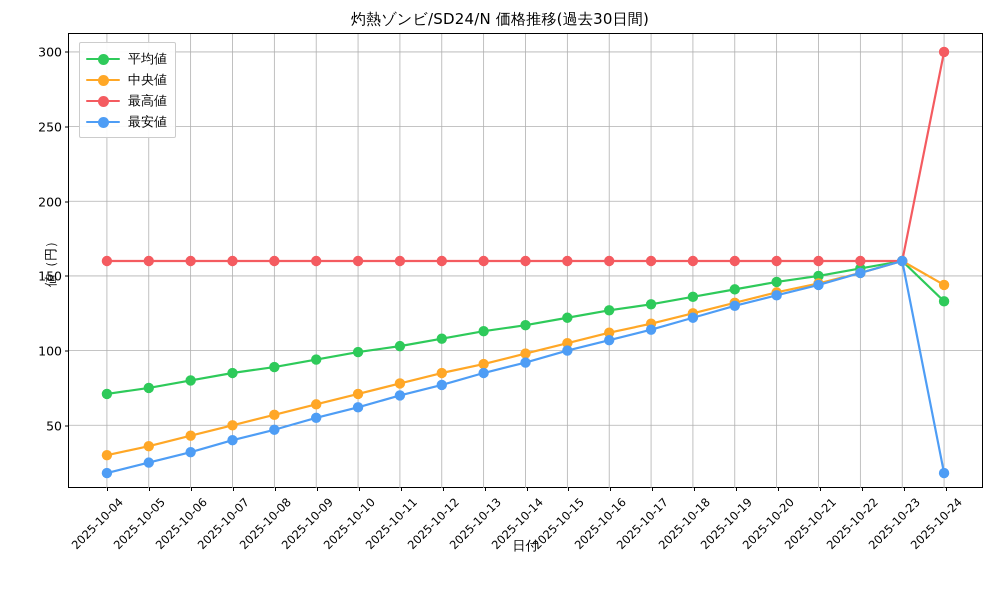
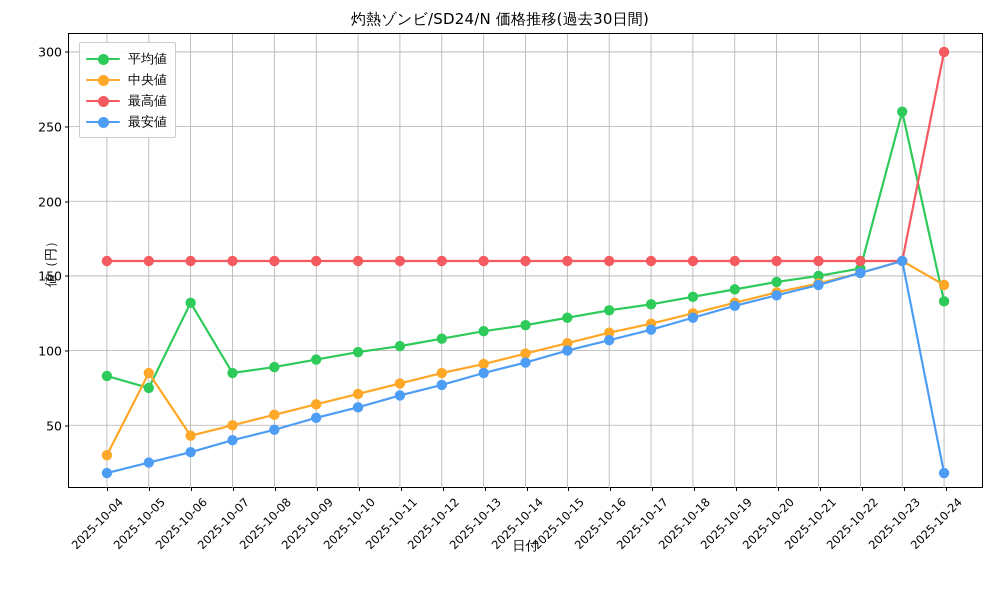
平均値/2025-10-04: 71 -> 83
中央値/2025-10-05: 36 -> 85
平均値/2025-10-06: 80 -> 132
平均値/2025-10-23: 160 -> 260
